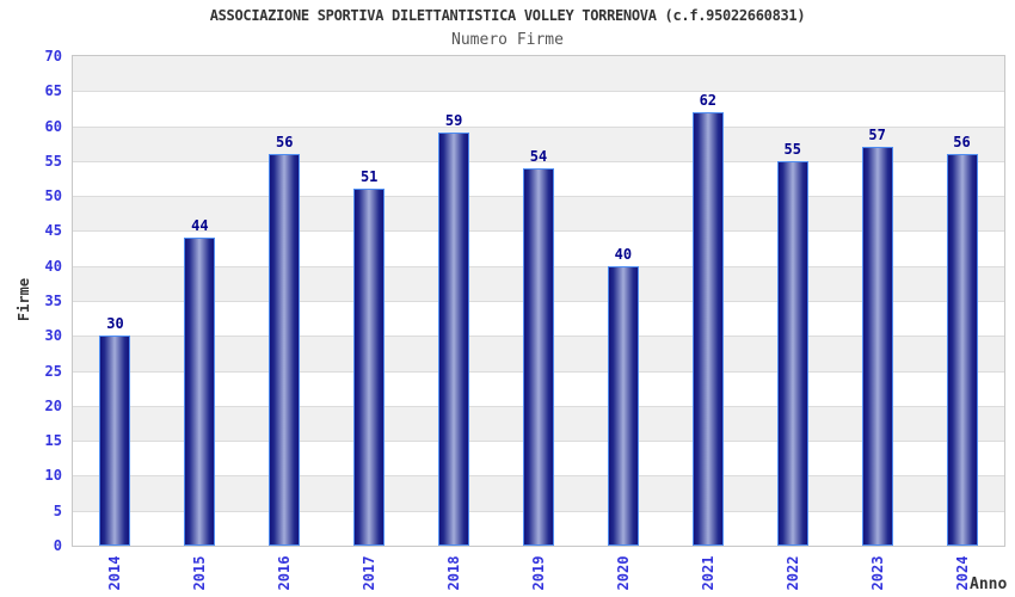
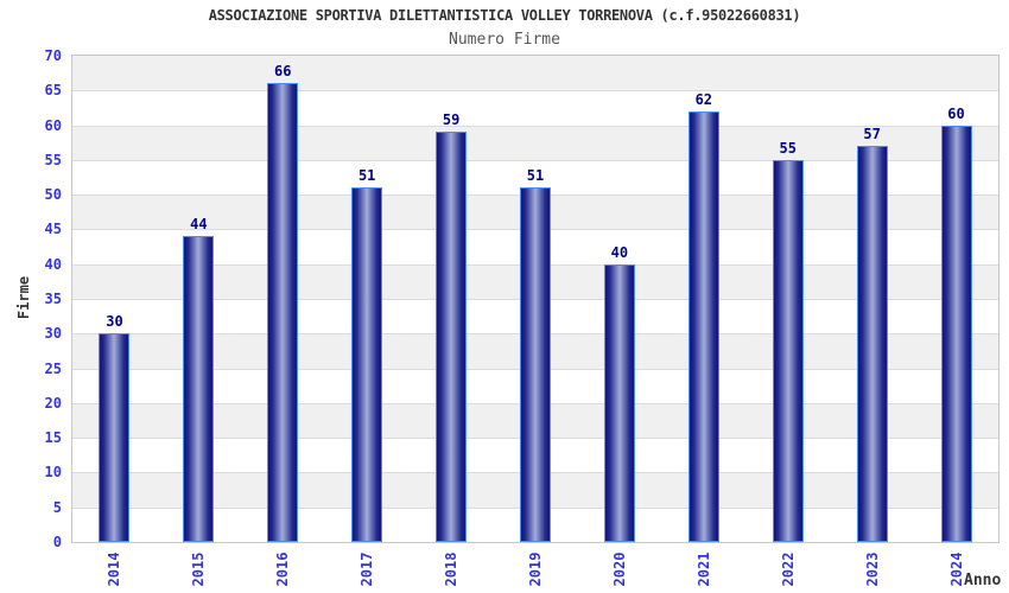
2016: 56 -> 66
2019: 54 -> 51
2024: 56 -> 60
